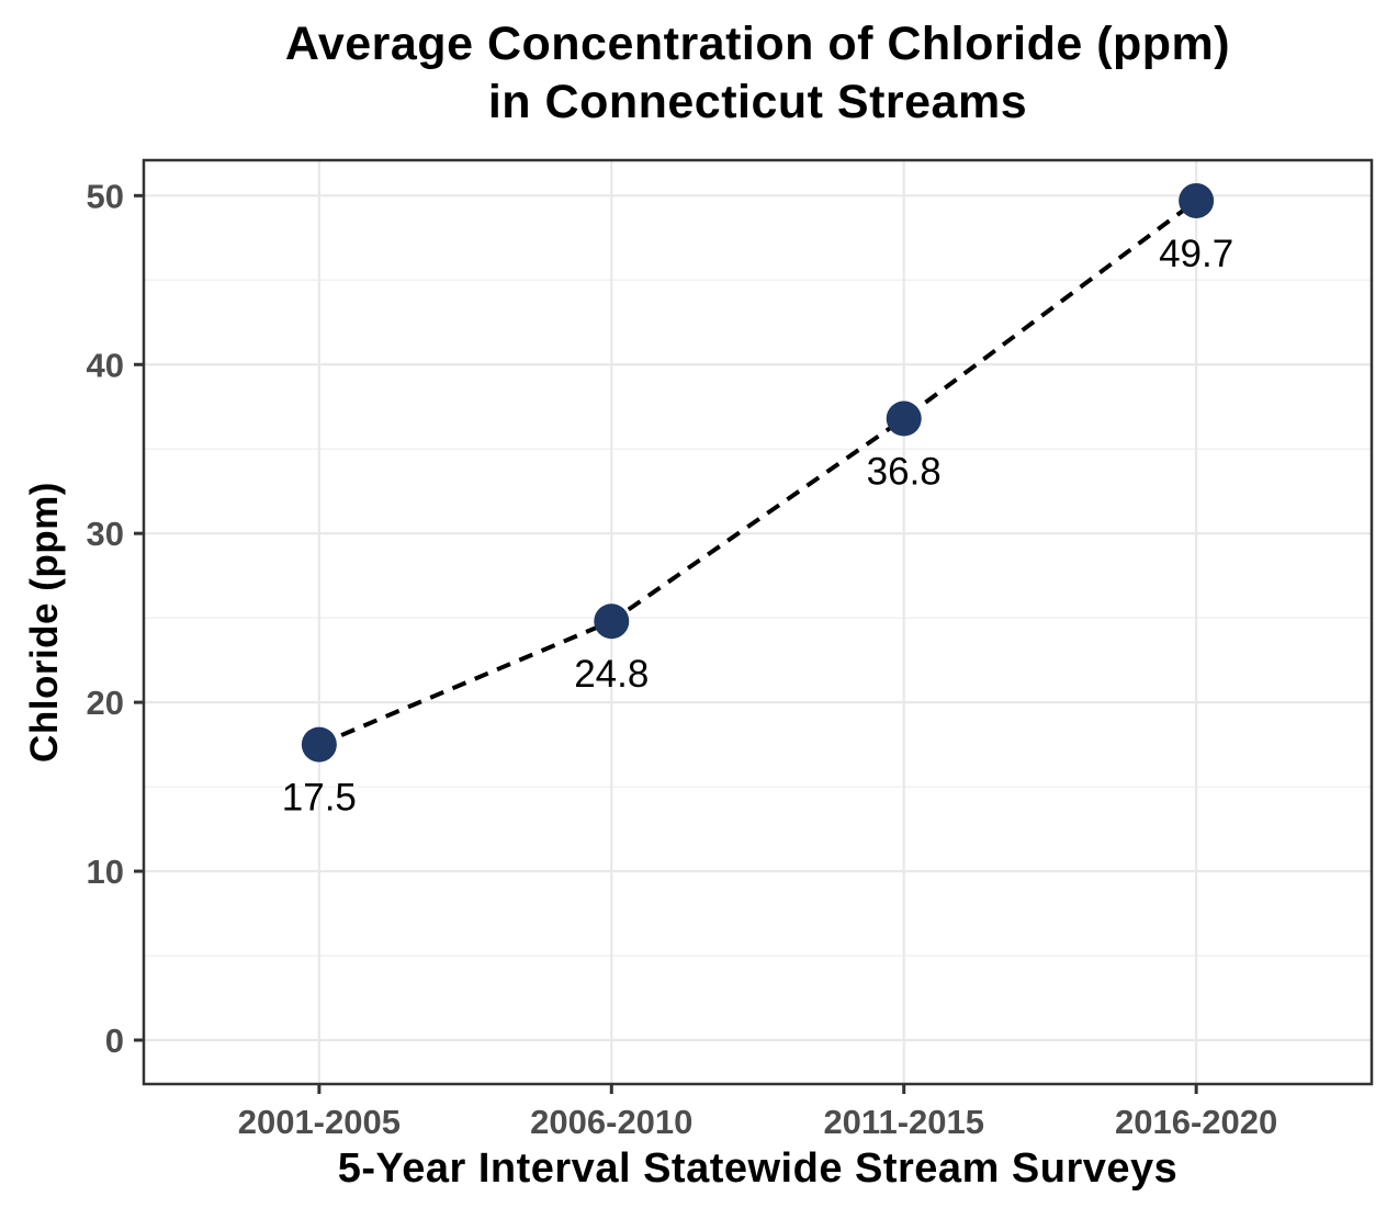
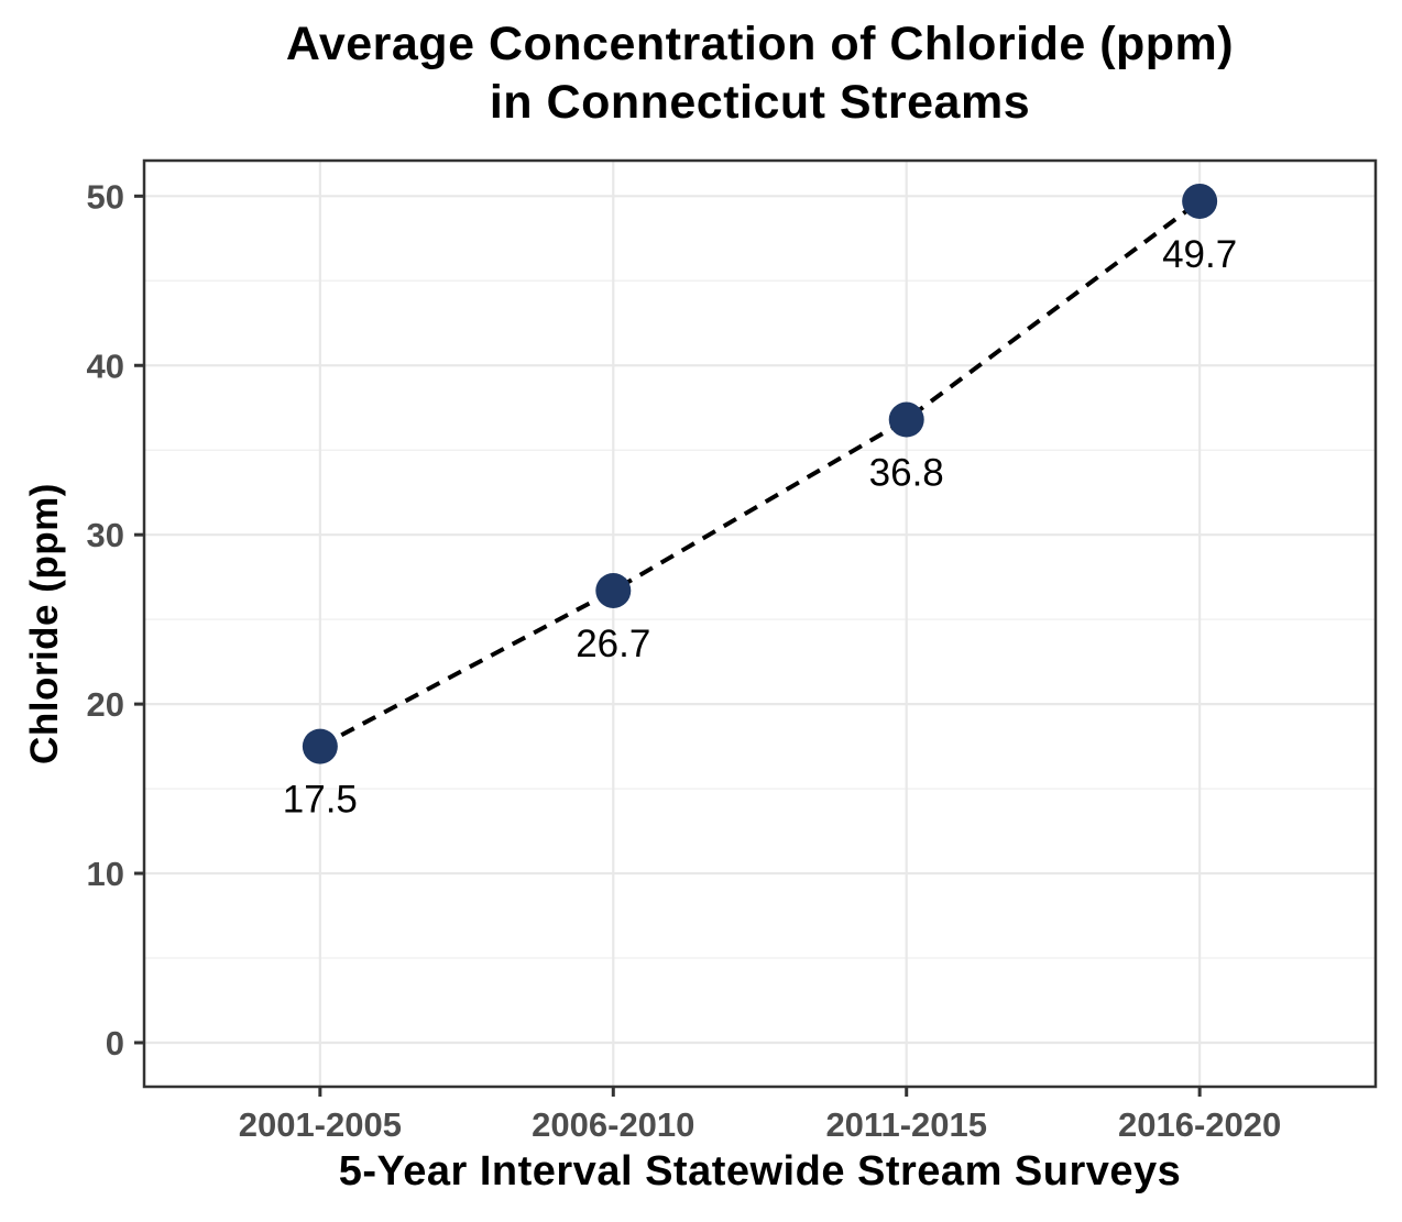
2006-2010: 24.8 -> 26.7
